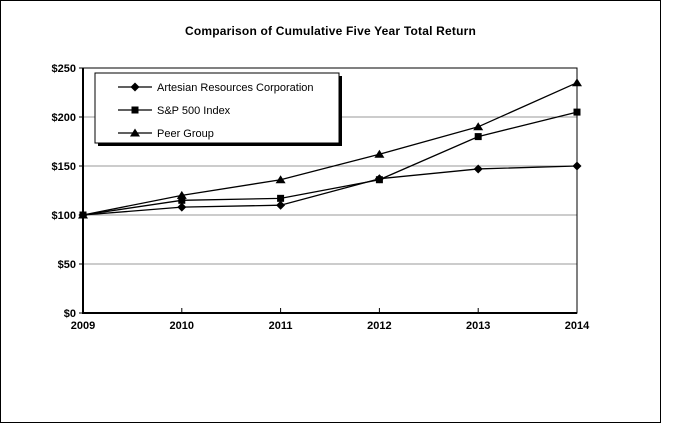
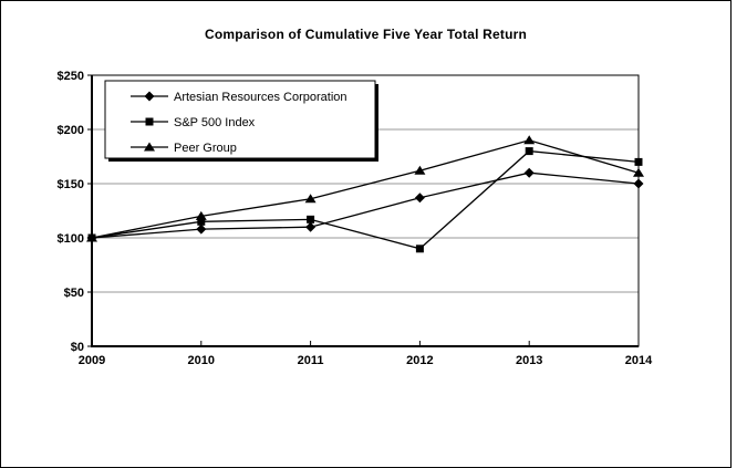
S&P 500 Index/2012: $140 -> $90
Artesian Resources Corporation/2013: $150 -> $160
S&P 500 Index/2014: $200 -> $170
Peer Group/2014: $240 -> $160
